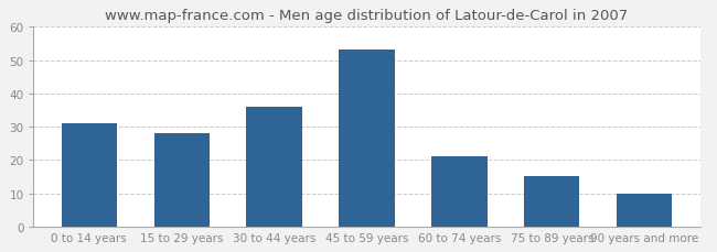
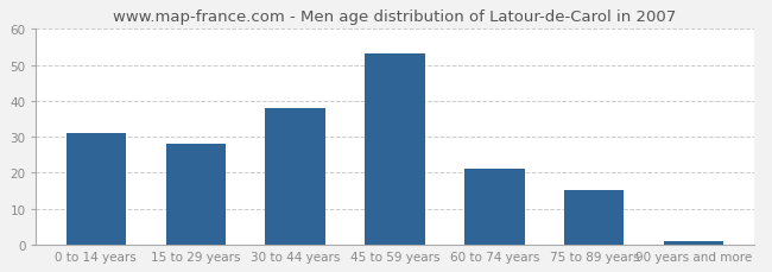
30 to 44 years: 36 -> 38
90 years and more: 10 -> 1
